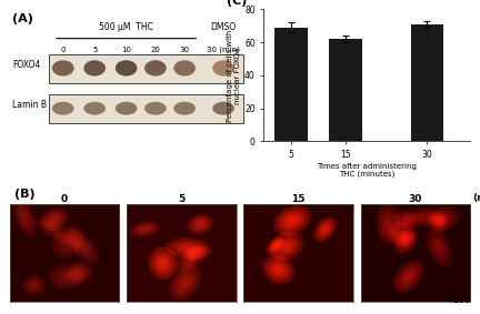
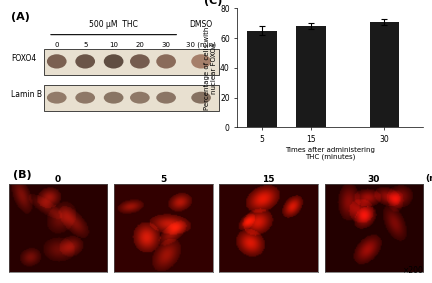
5: 69 -> 65
15: 62 -> 68
